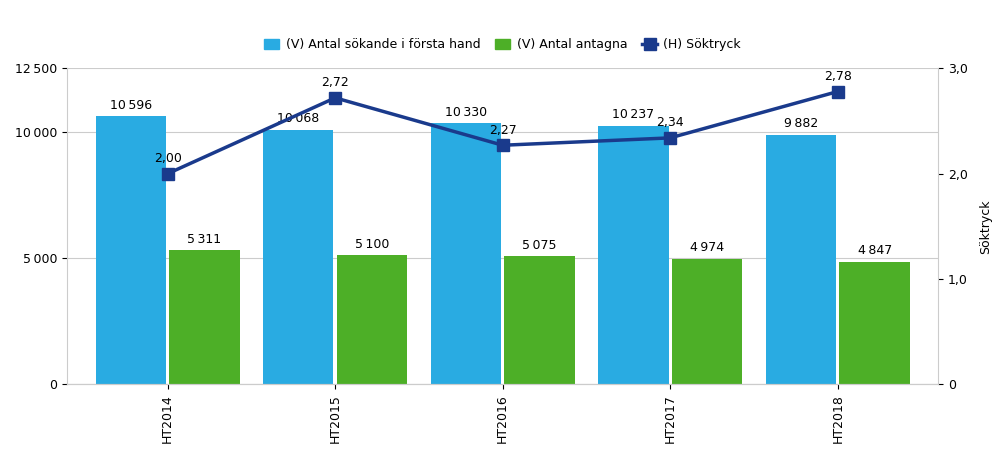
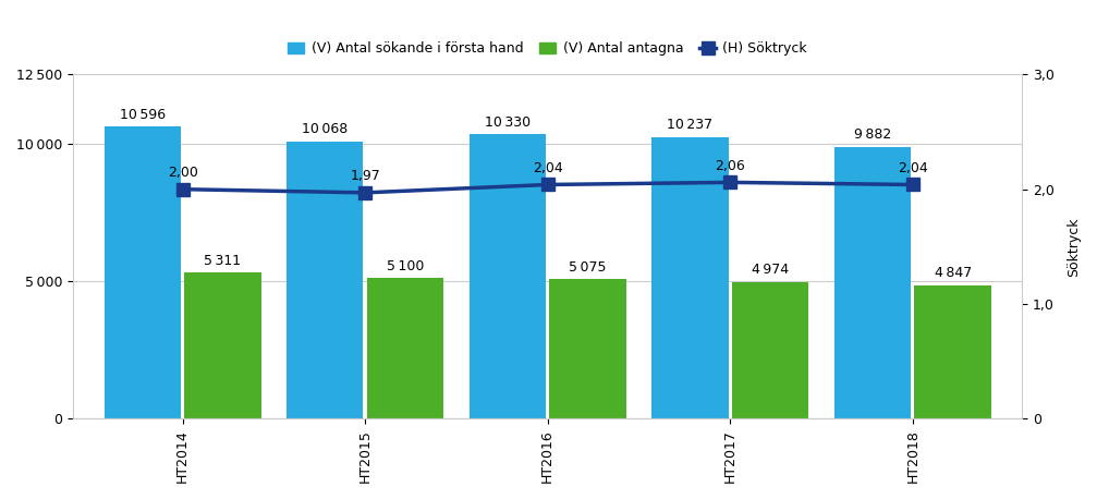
(H) Söktryck/HT2015: 2,72 -> 1,97
(H) Söktryck/HT2016: 2,27 -> 2,04
(H) Söktryck/HT2017: 2,34 -> 2,06
(H) Söktryck/HT2018: 2,78 -> 2,04
